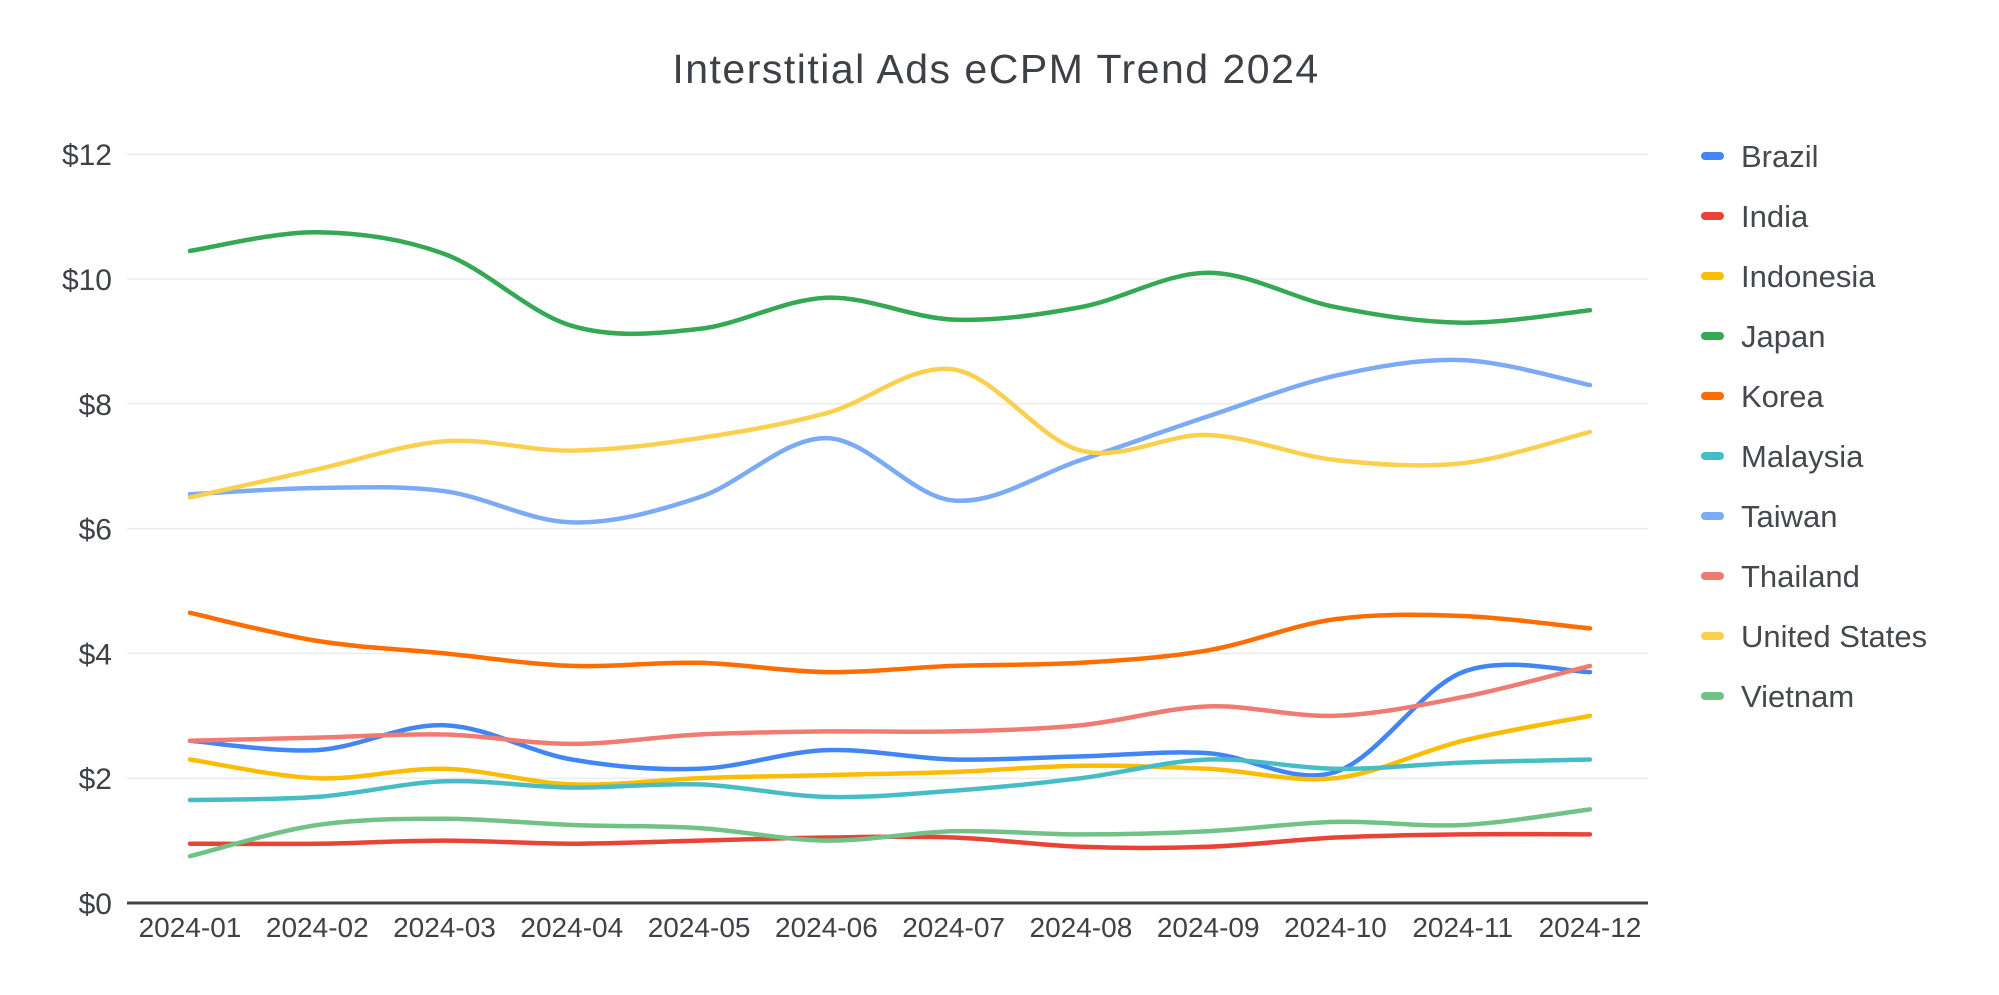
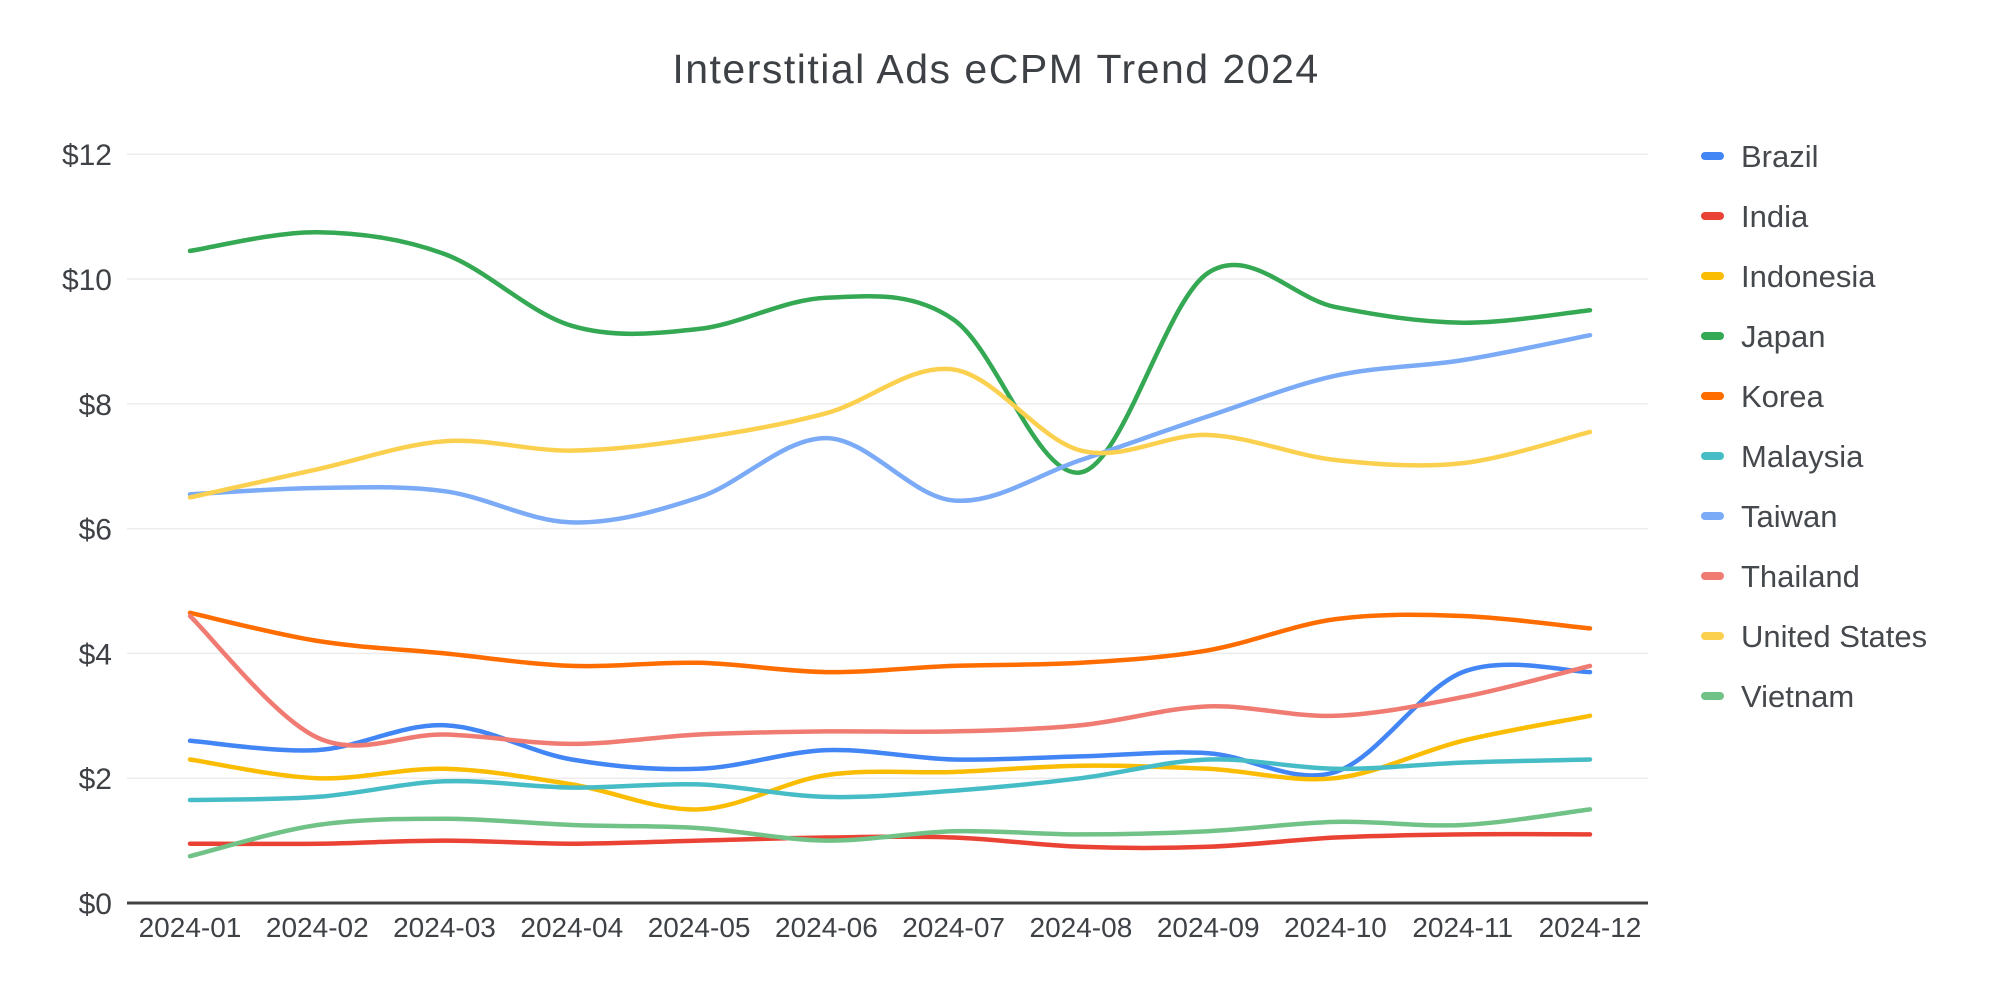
Thailand/2024-01: $2.6 -> $4.6
Indonesia/2024-05: $2.0 -> $1.5
Japan/2024-08: $9.6 -> $6.9
Taiwan/2024-12: $8.3 -> $9.1
